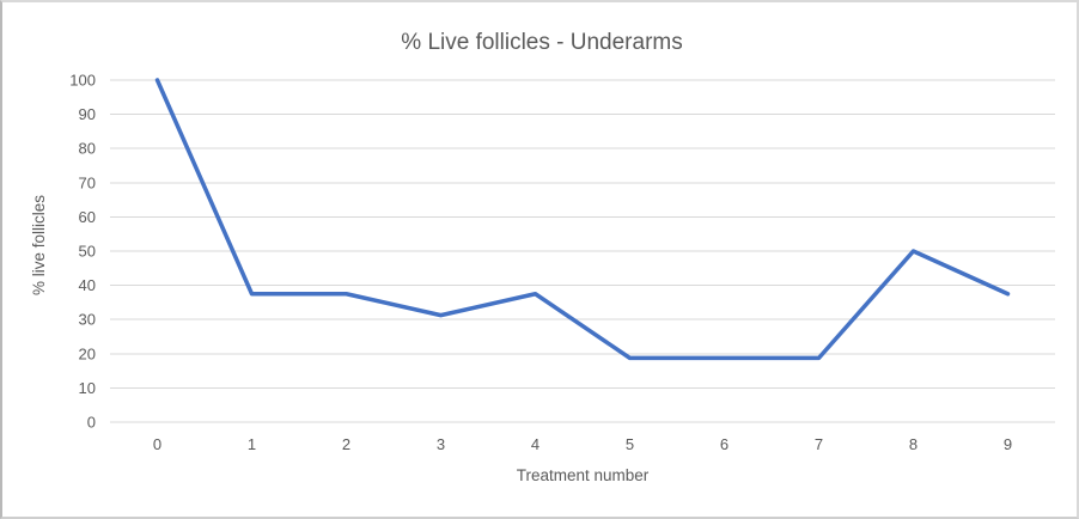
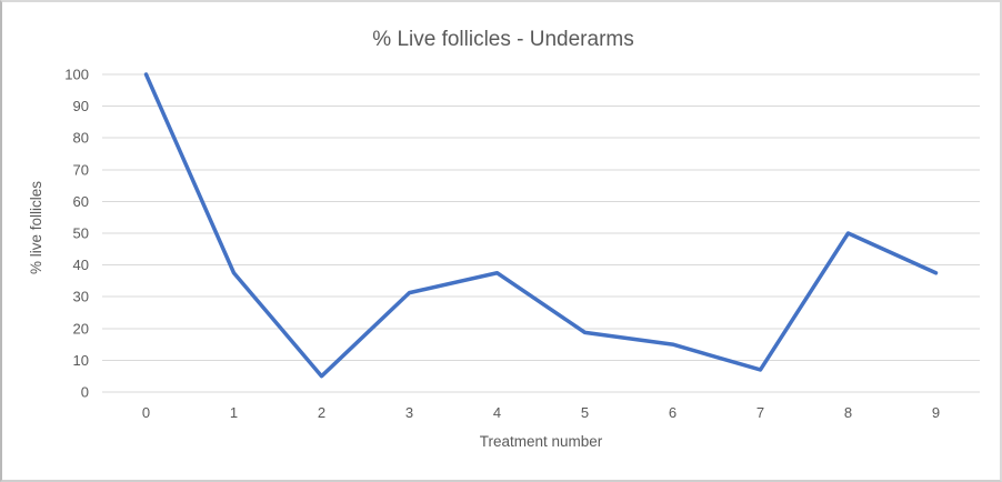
2: 38 -> 5
6: 19 -> 15
7: 19 -> 7
